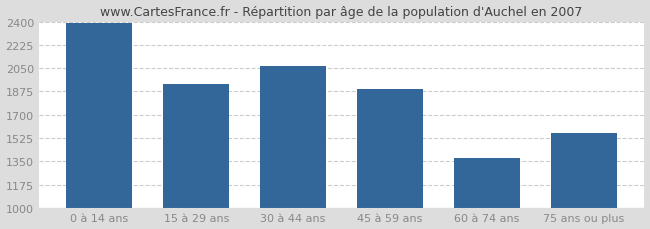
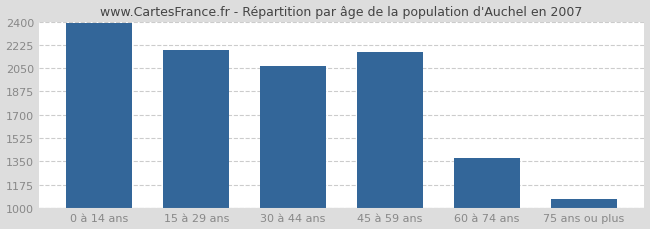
15 à 29 ans: 1930 -> 2180
45 à 59 ans: 1890 -> 2170
75 ans ou plus: 1560 -> 1060
